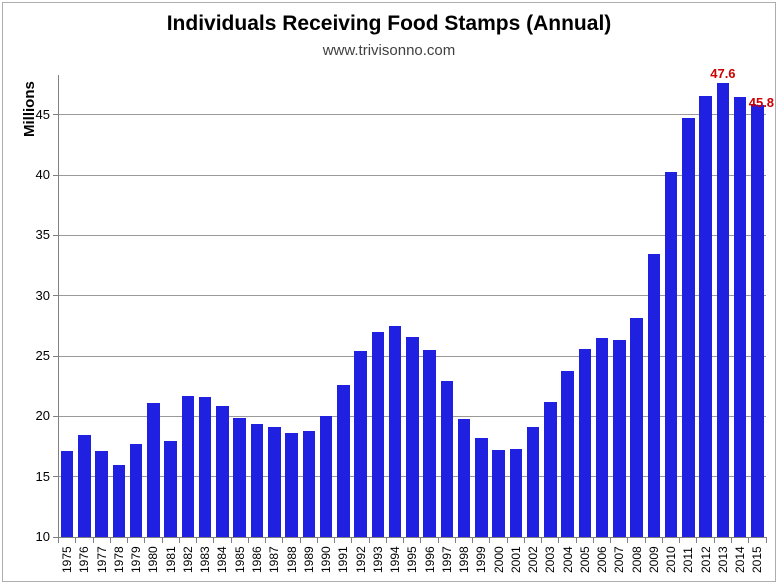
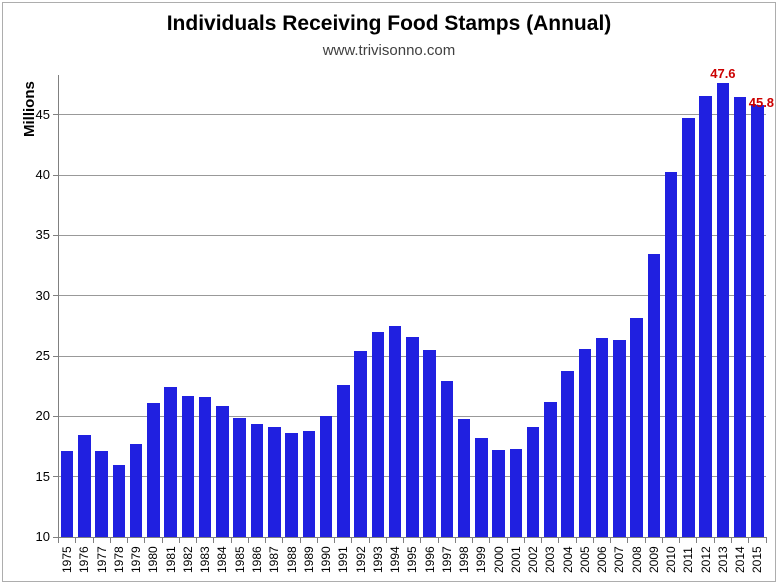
1981: 18.0 -> 22.4
